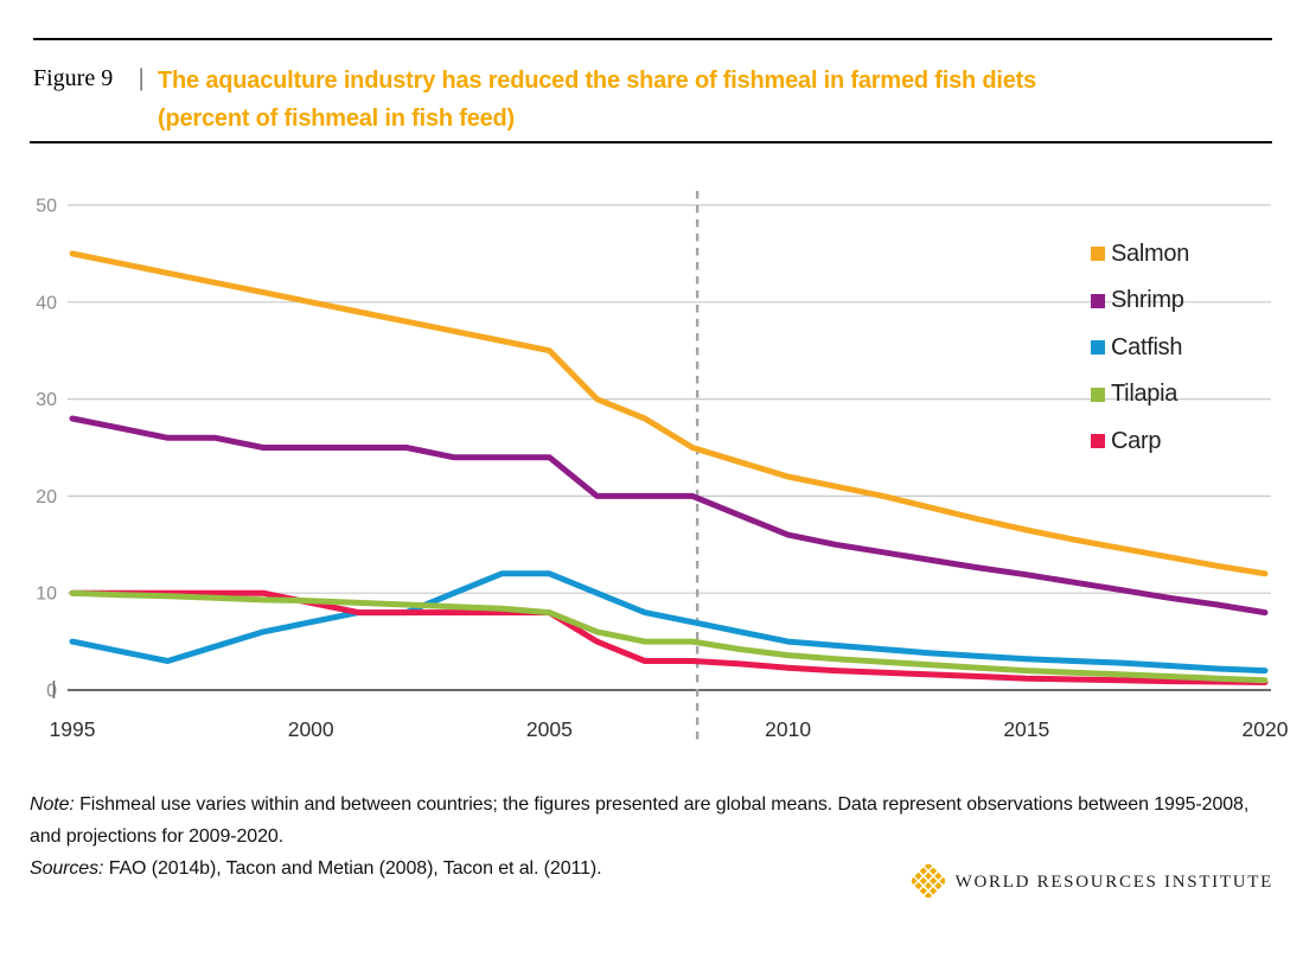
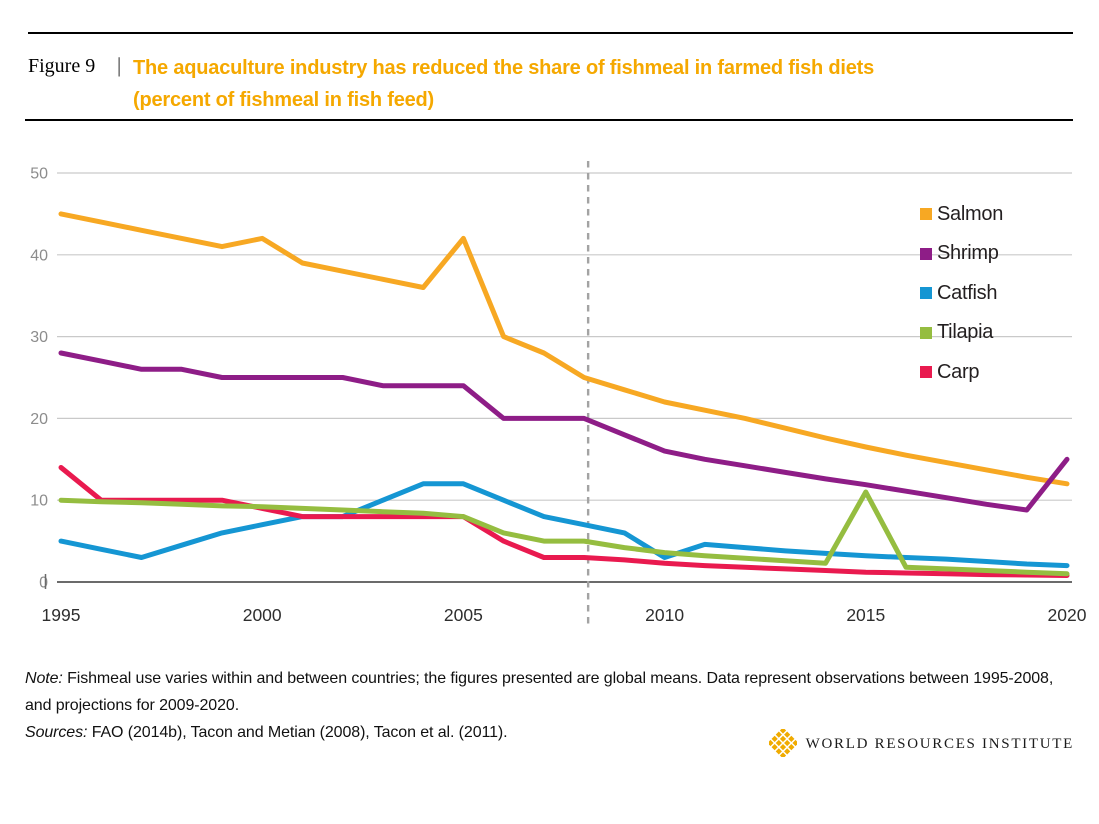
Carp/1995: 10 -> 14
Salmon/2000: 40 -> 42
Salmon/2005: 35 -> 42
Catfish/2010: 5 -> 3
Tilapia/2015: 2 -> 11
Shrimp/2020: 8 -> 15
